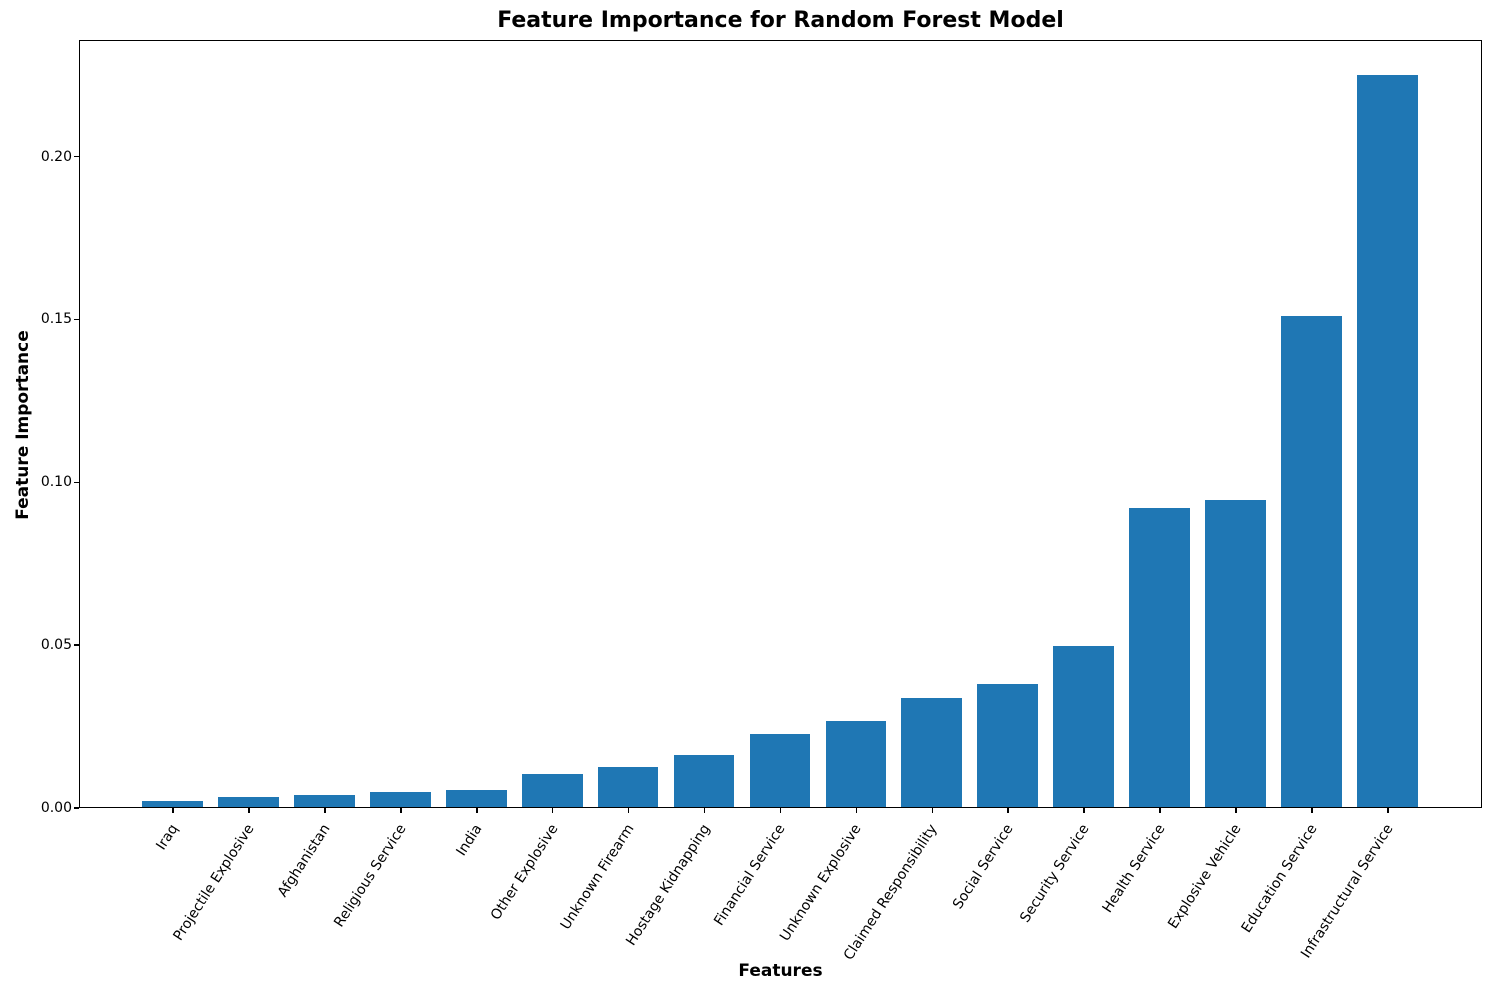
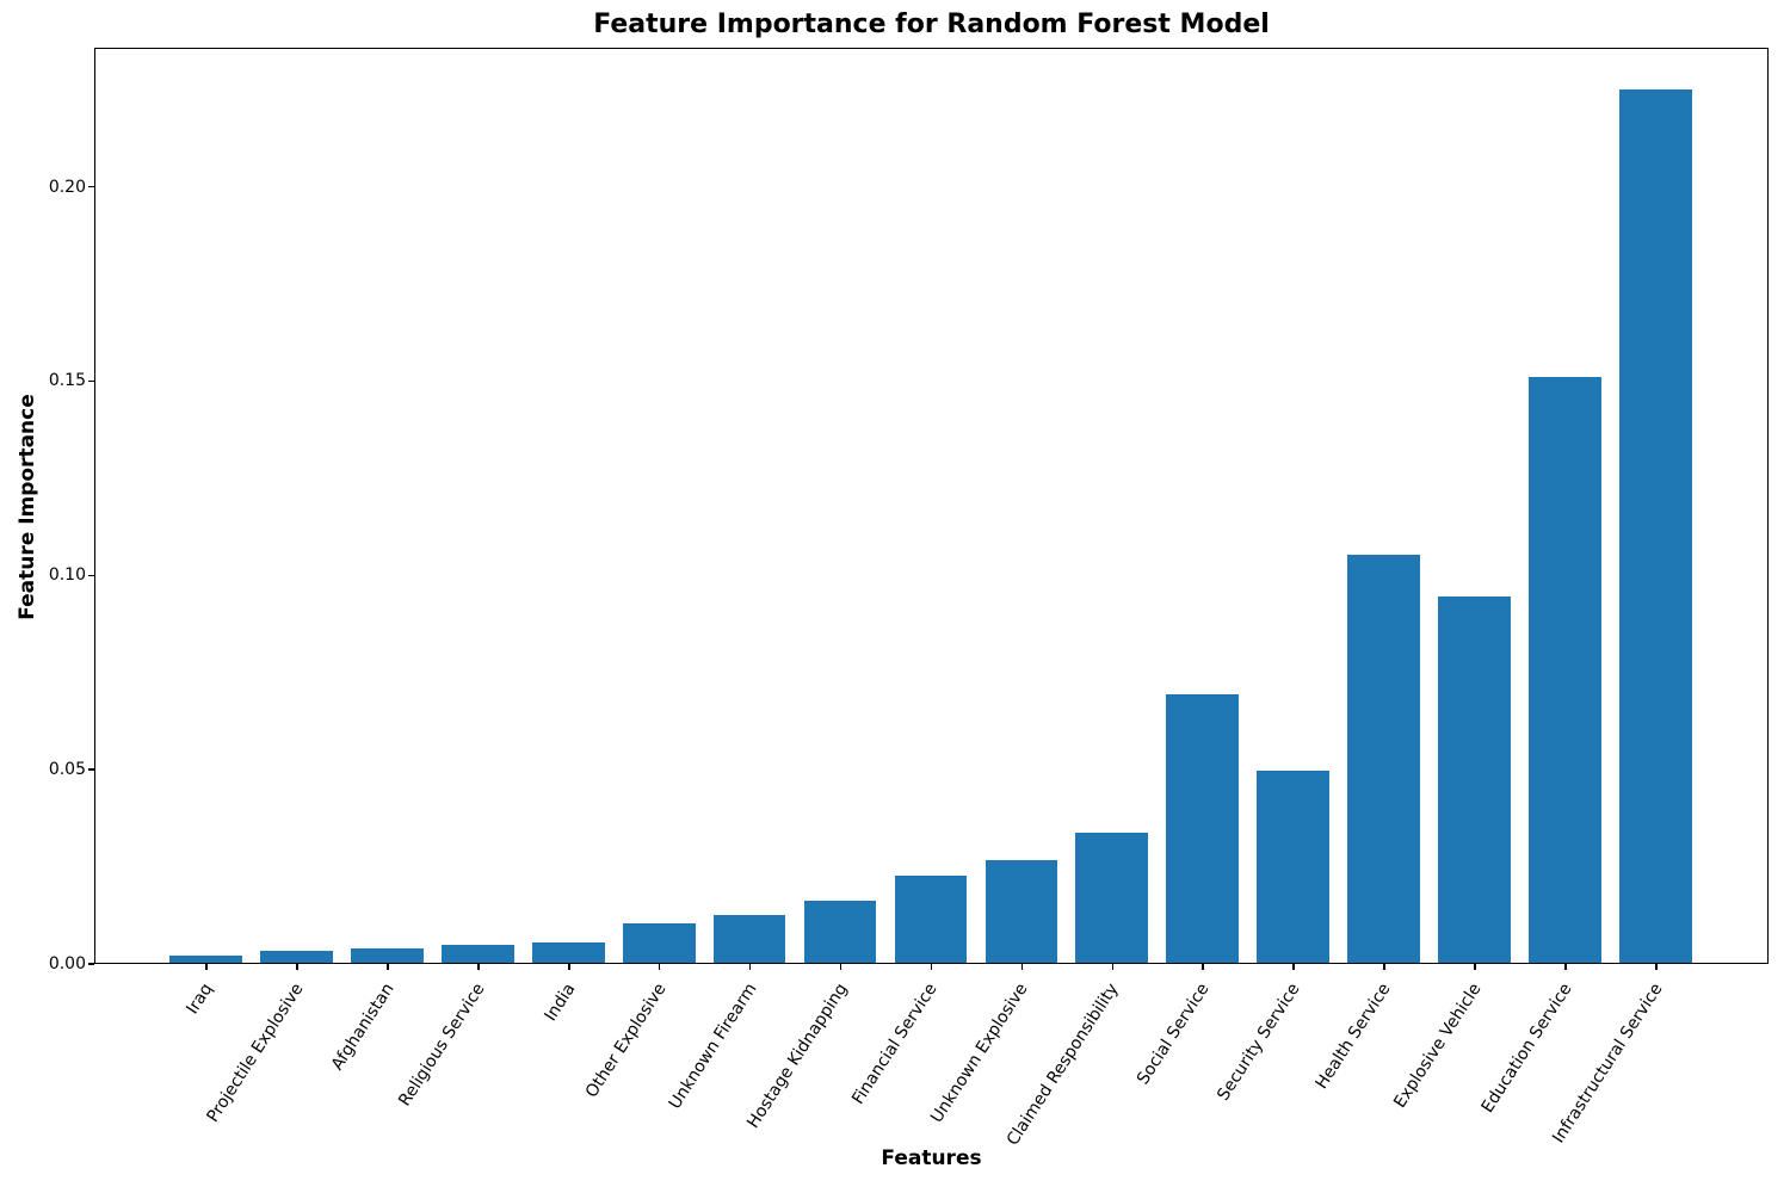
Social Service: 0.038 -> 0.069
Health Service: 0.092 -> 0.105
